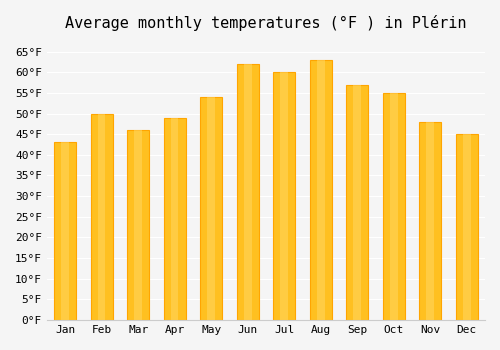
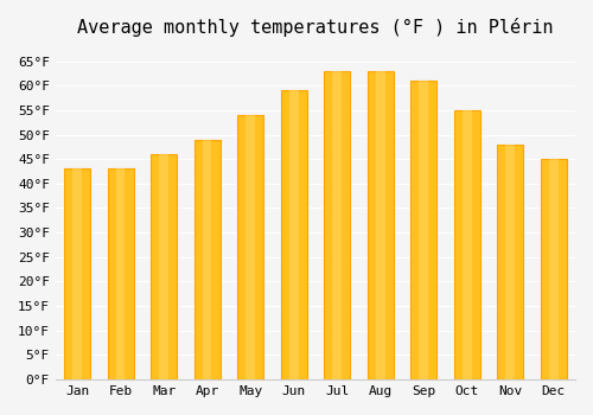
Feb: 50°F -> 43°F
Jun: 62°F -> 59°F
Jul: 60°F -> 63°F
Sep: 57°F -> 61°F
